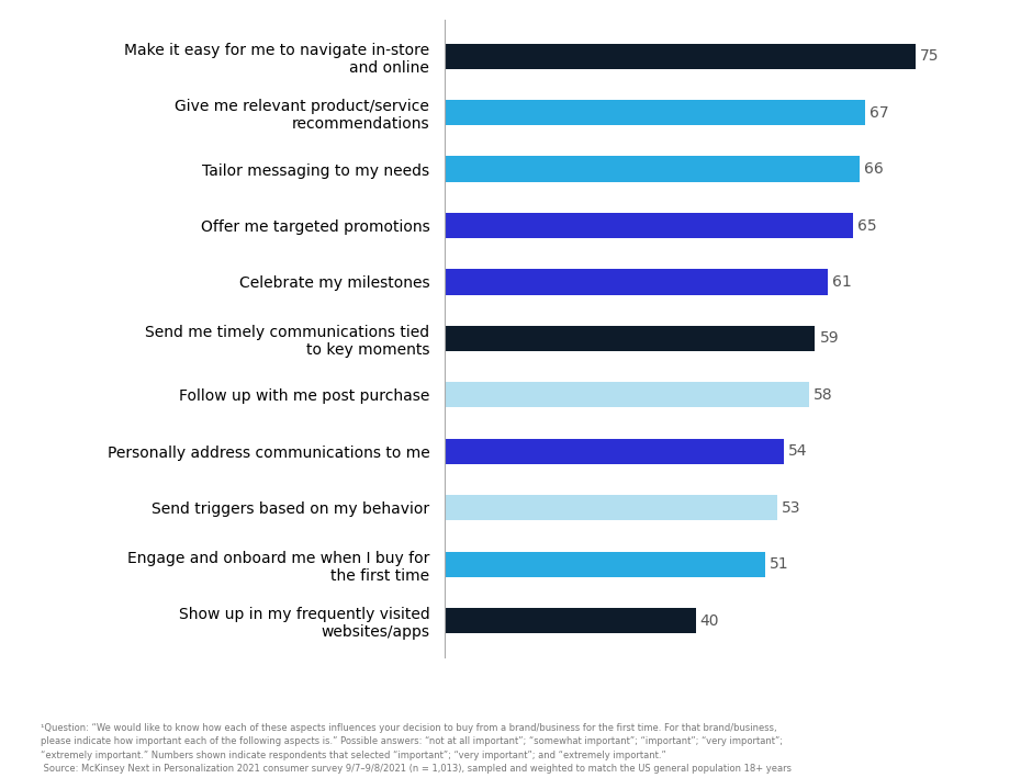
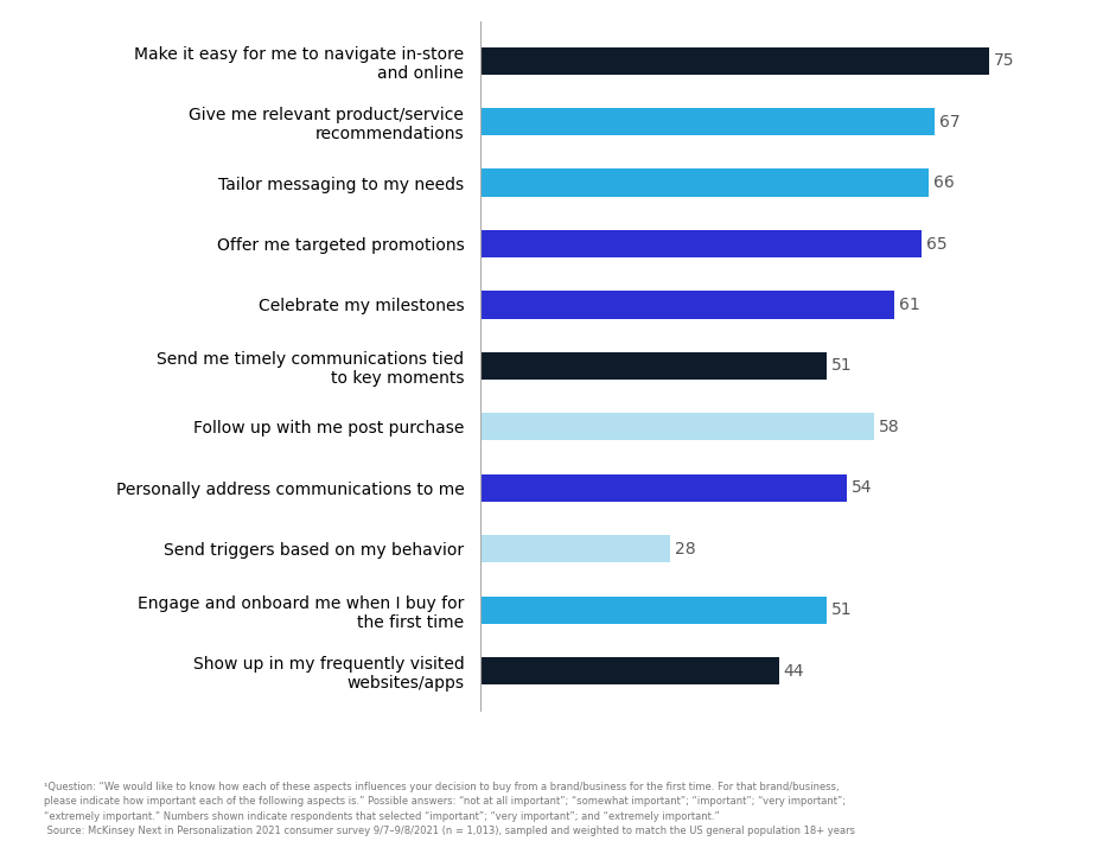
Send me timely communications tied to key moments: 59 -> 51
Send triggers based on my behavior: 53 -> 28
Show up in my frequently visited websites/apps: 40 -> 44
